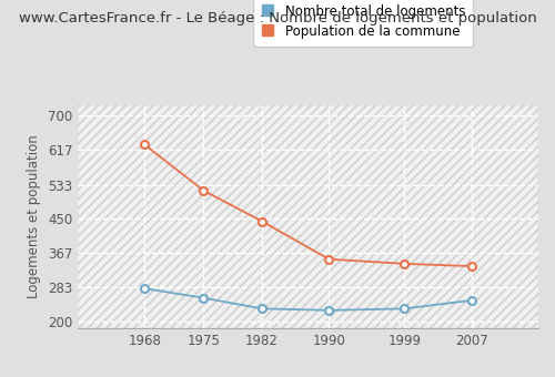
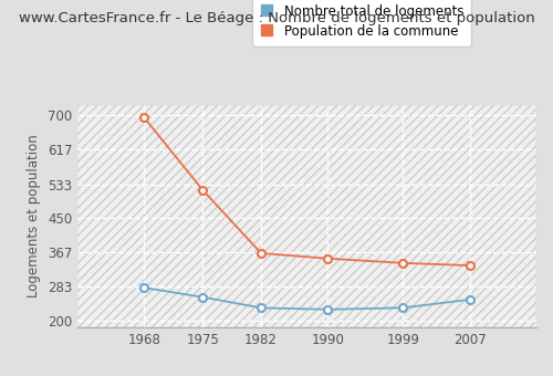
Population de la commune/1968: 630 -> 695
Population de la commune/1982: 444 -> 365
